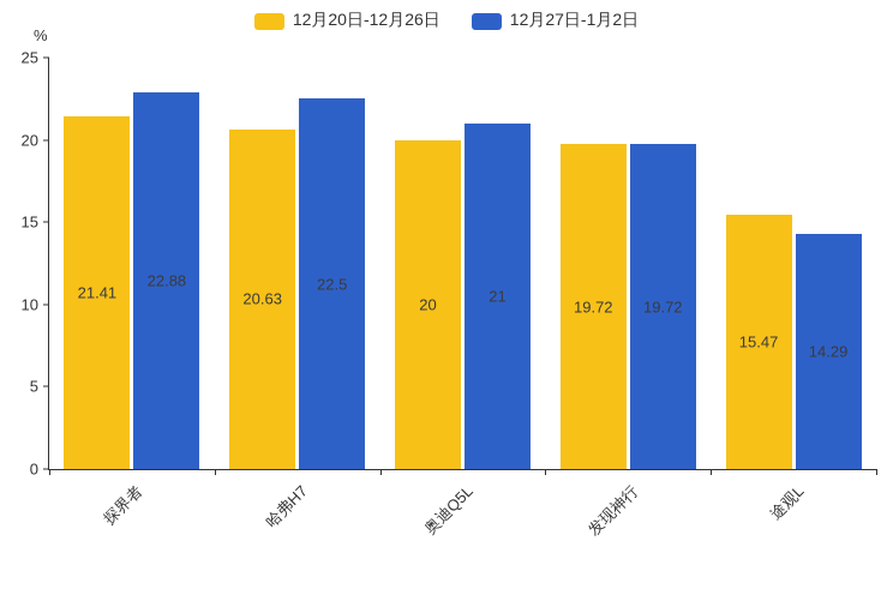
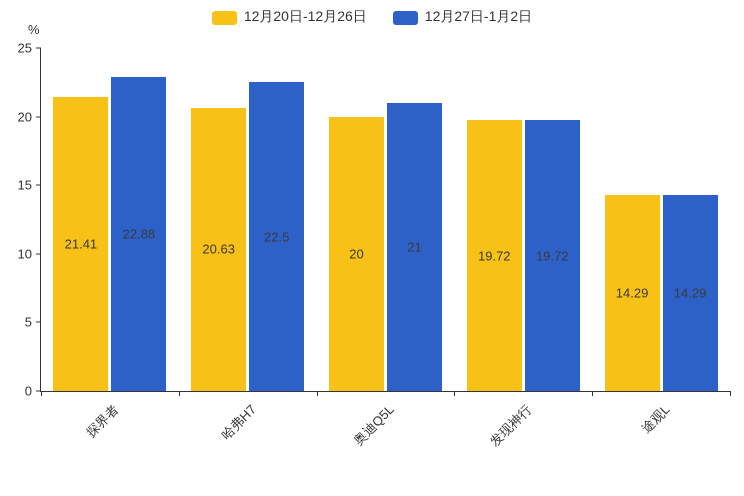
12月20日-12月26日/途观L: 15.47 -> 14.29
